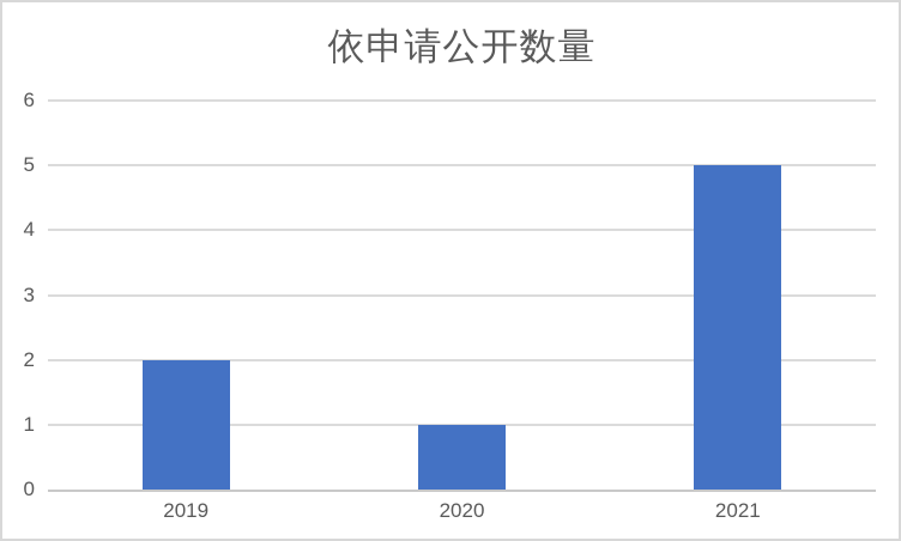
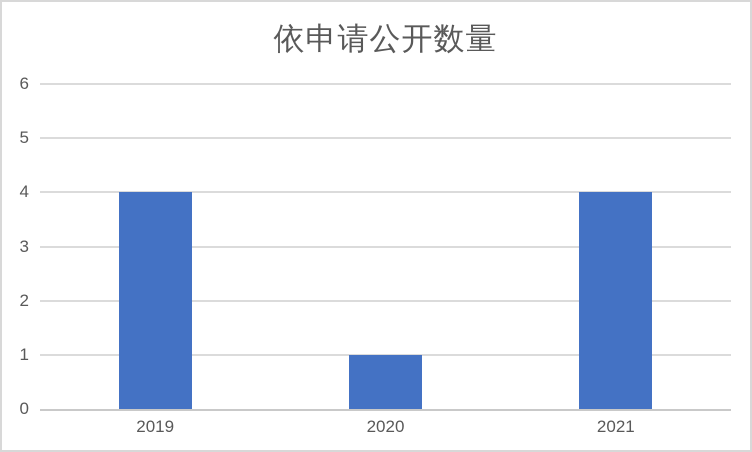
2019: 2 -> 4
2021: 5 -> 4
